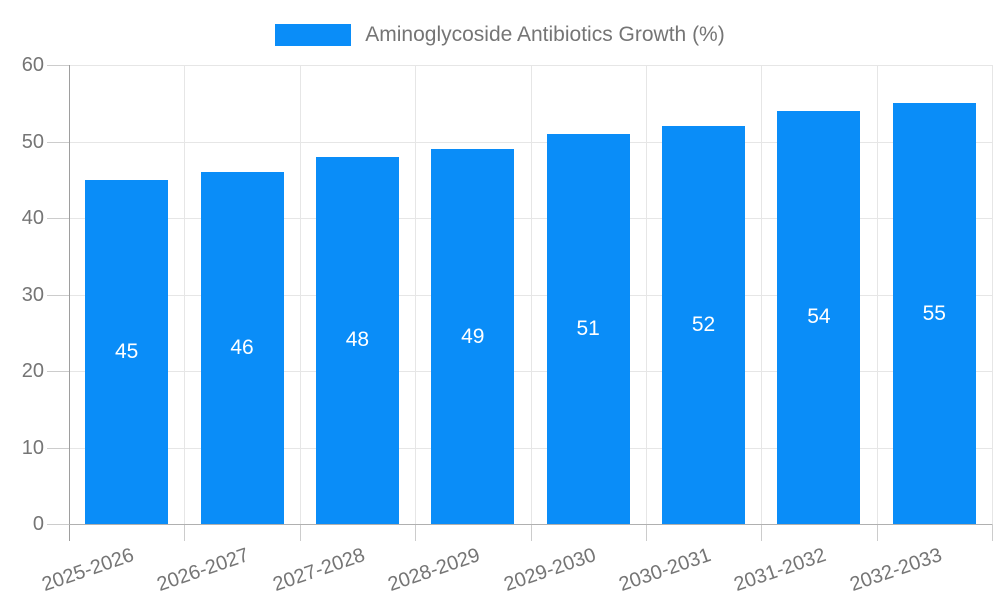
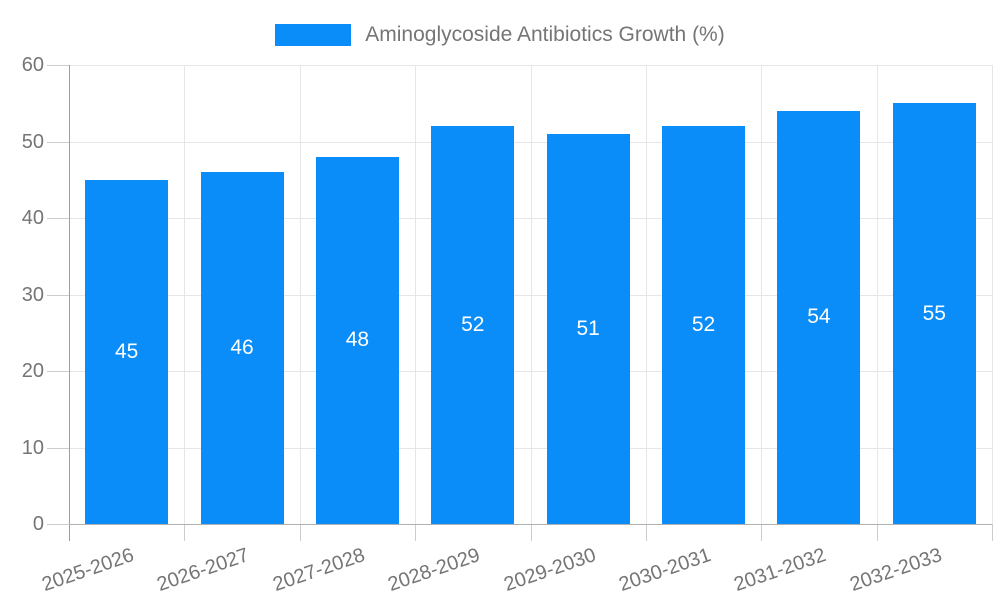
2028-2029: 49 -> 52
